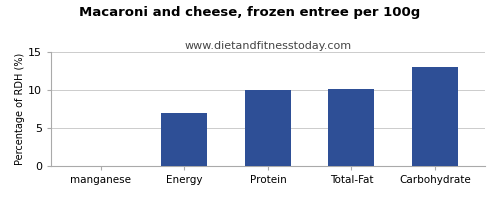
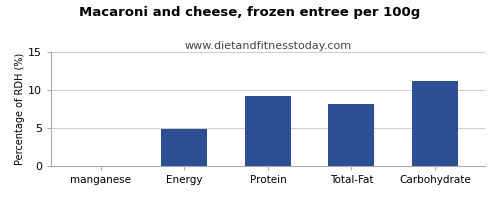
Energy: 7.0 -> 4.8
Protein: 10.0 -> 9.2
Total-Fat: 10.1 -> 8.2
Carbohydrate: 13.0 -> 11.2
